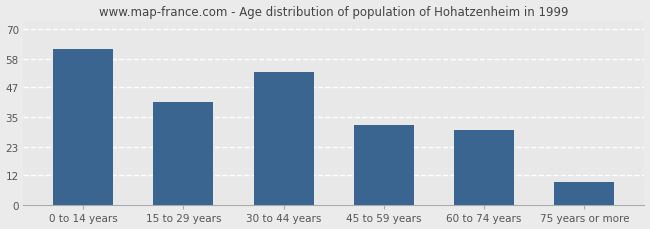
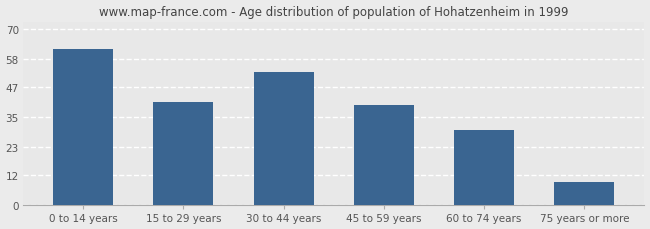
45 to 59 years: 32 -> 40
